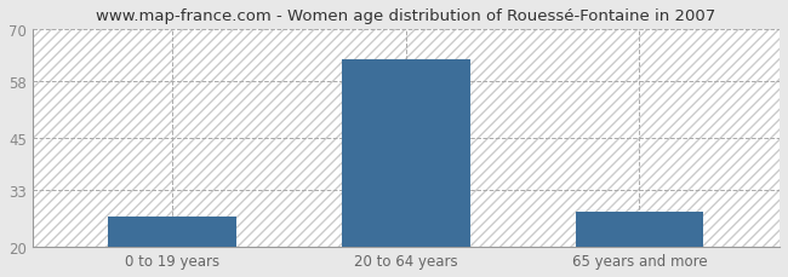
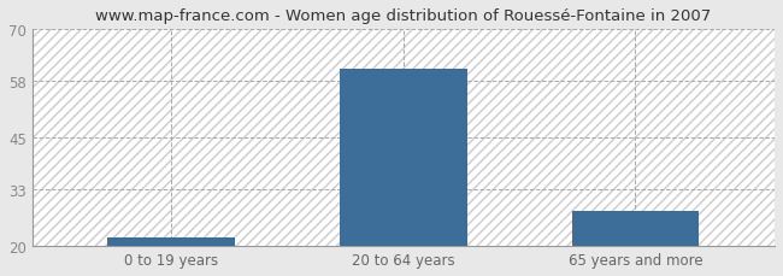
0 to 19 years: 27 -> 22
20 to 64 years: 63 -> 61
